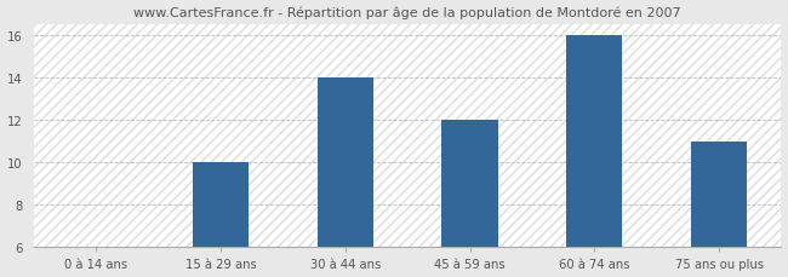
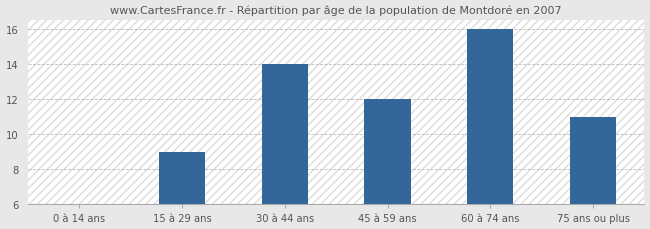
15 à 29 ans: 10 -> 9
